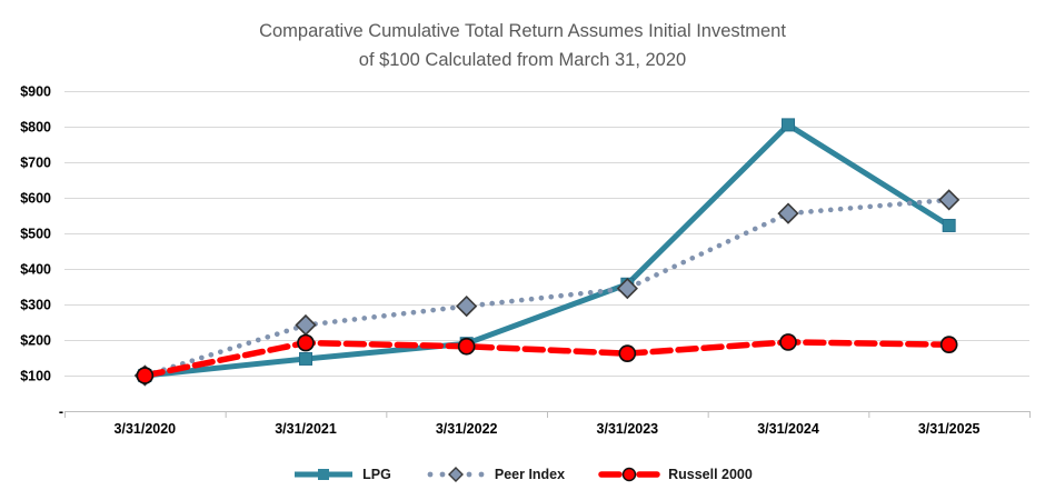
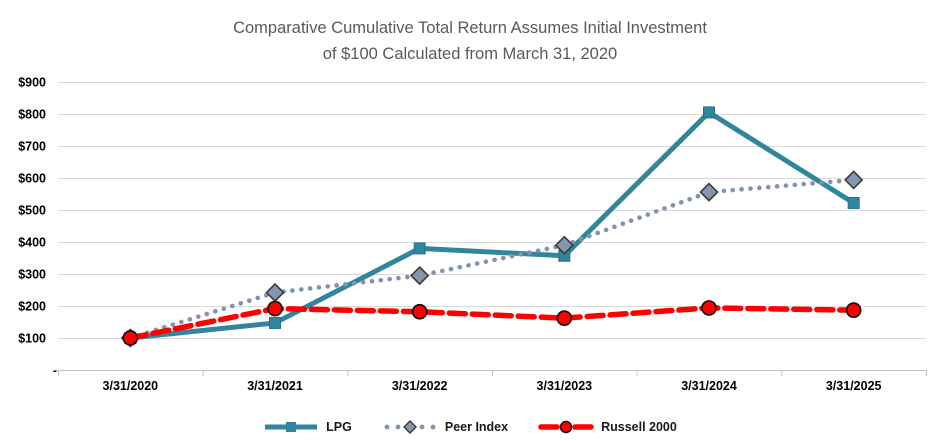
LPG/3/31/2022: $190 -> $380
Peer Index/3/31/2023: $340 -> $390
